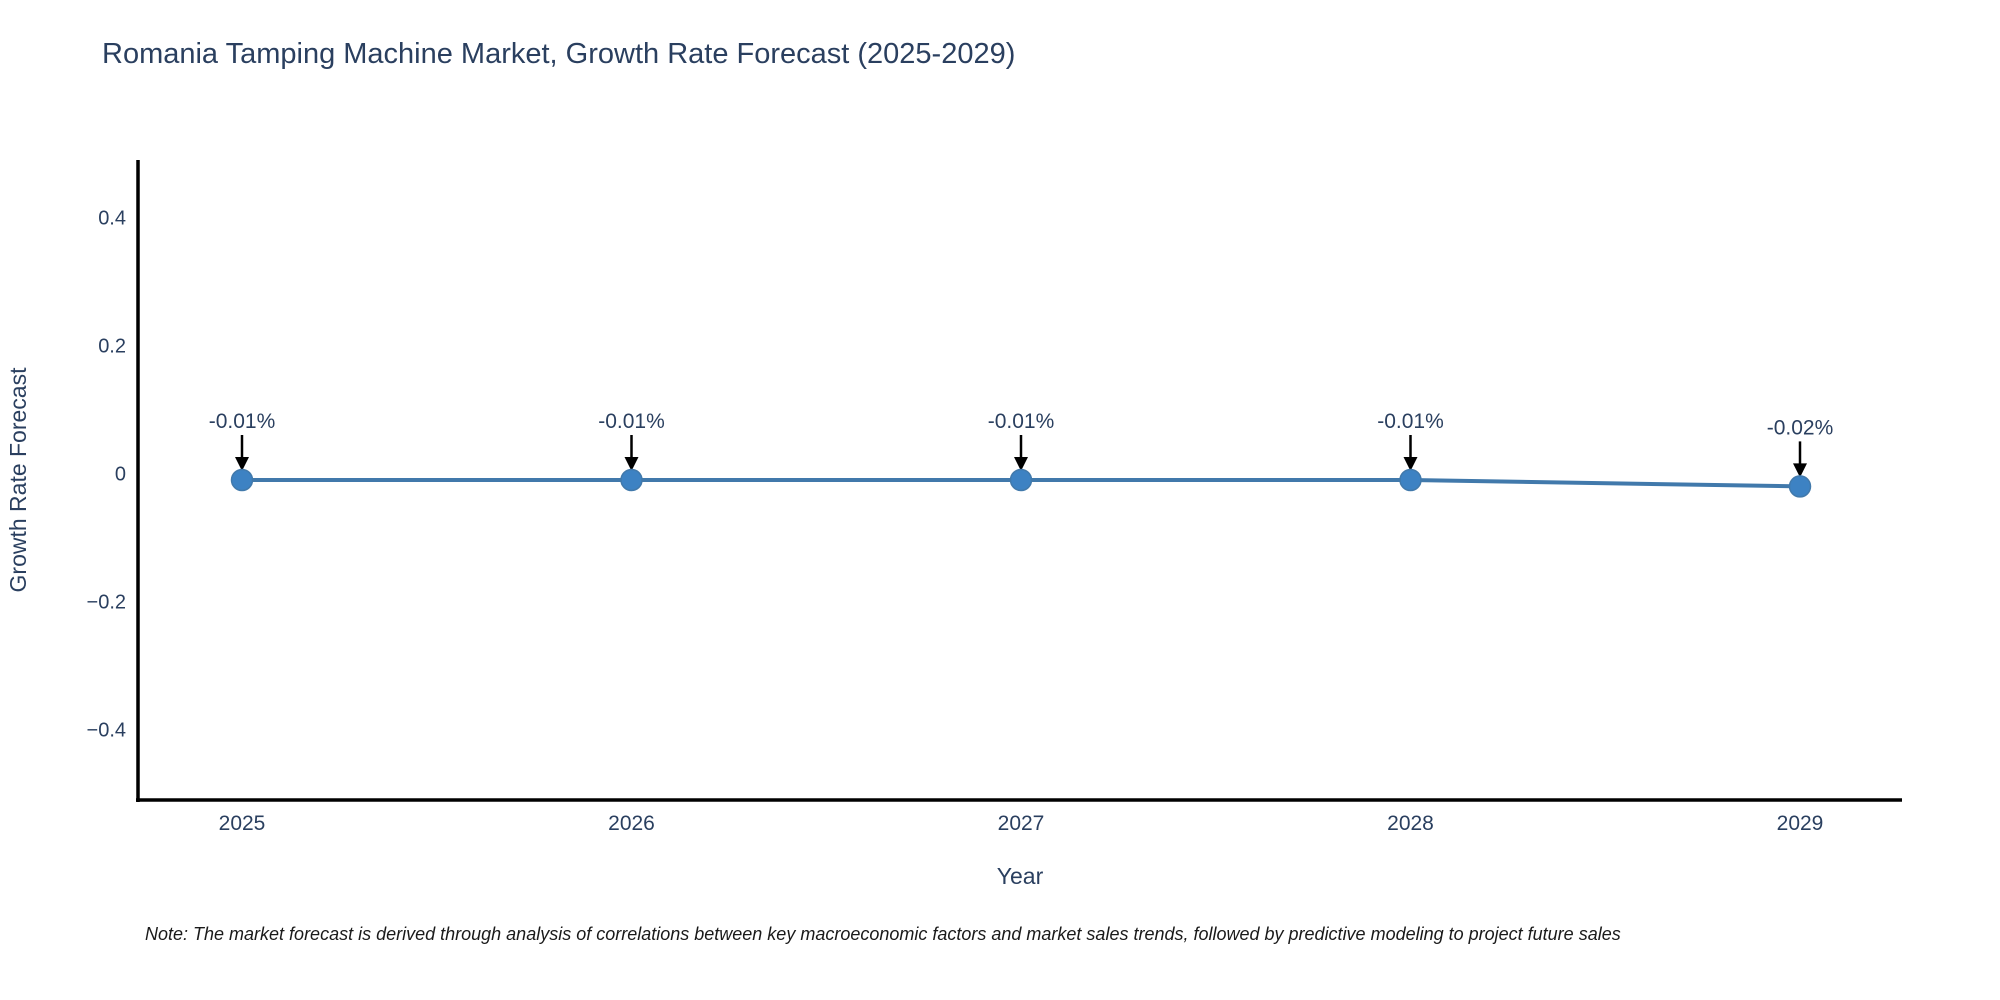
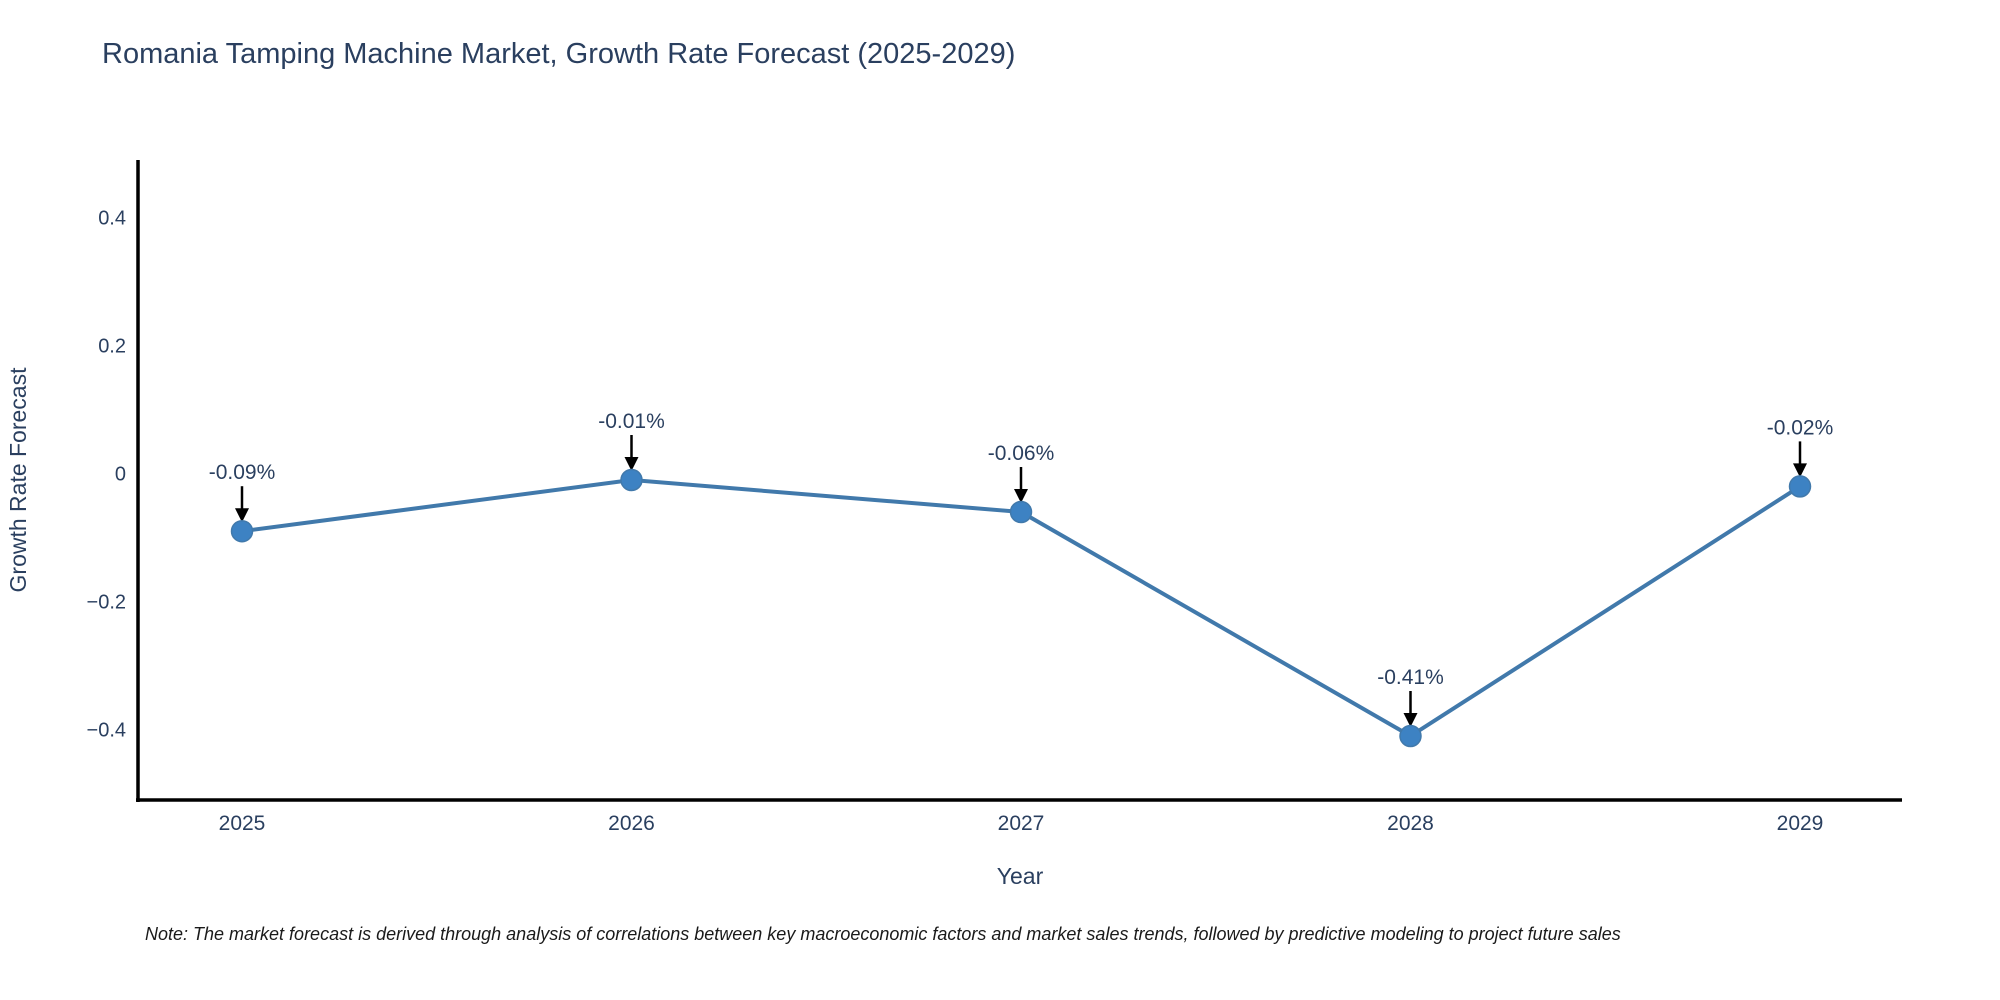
2025: -0.01% -> -0.09%
2027: -0.01% -> -0.06%
2028: -0.01% -> -0.41%
